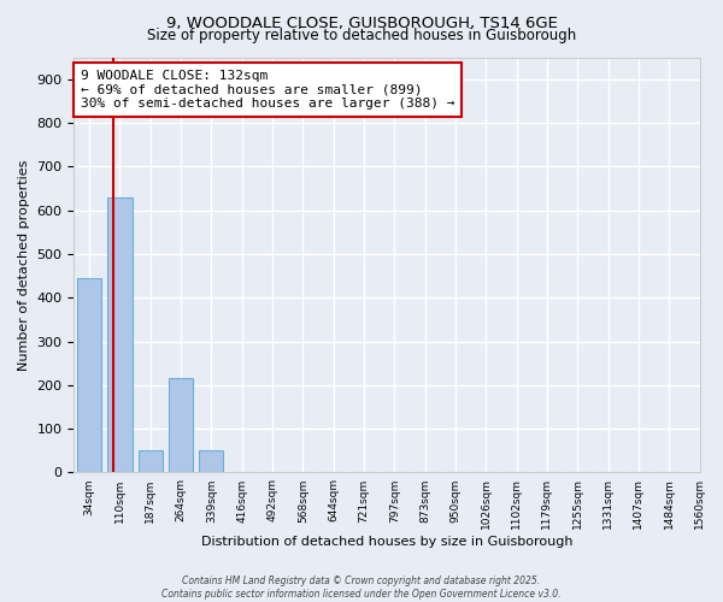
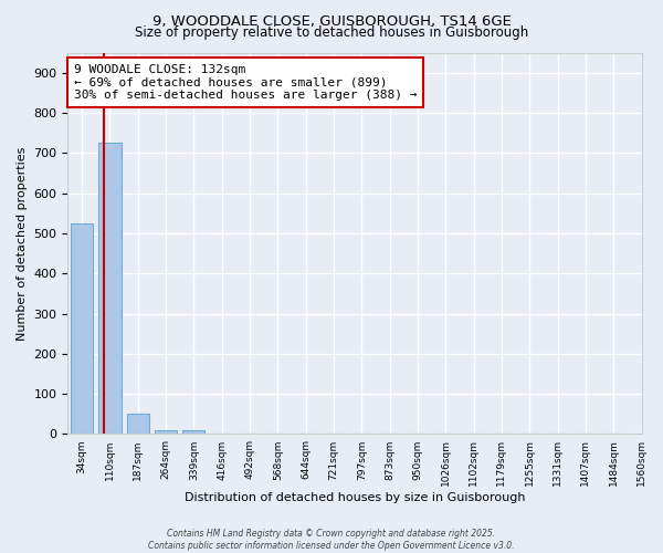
34sqm: 445 -> 525
110sqm: 630 -> 725
264sqm: 215 -> 10
339sqm: 50 -> 10
